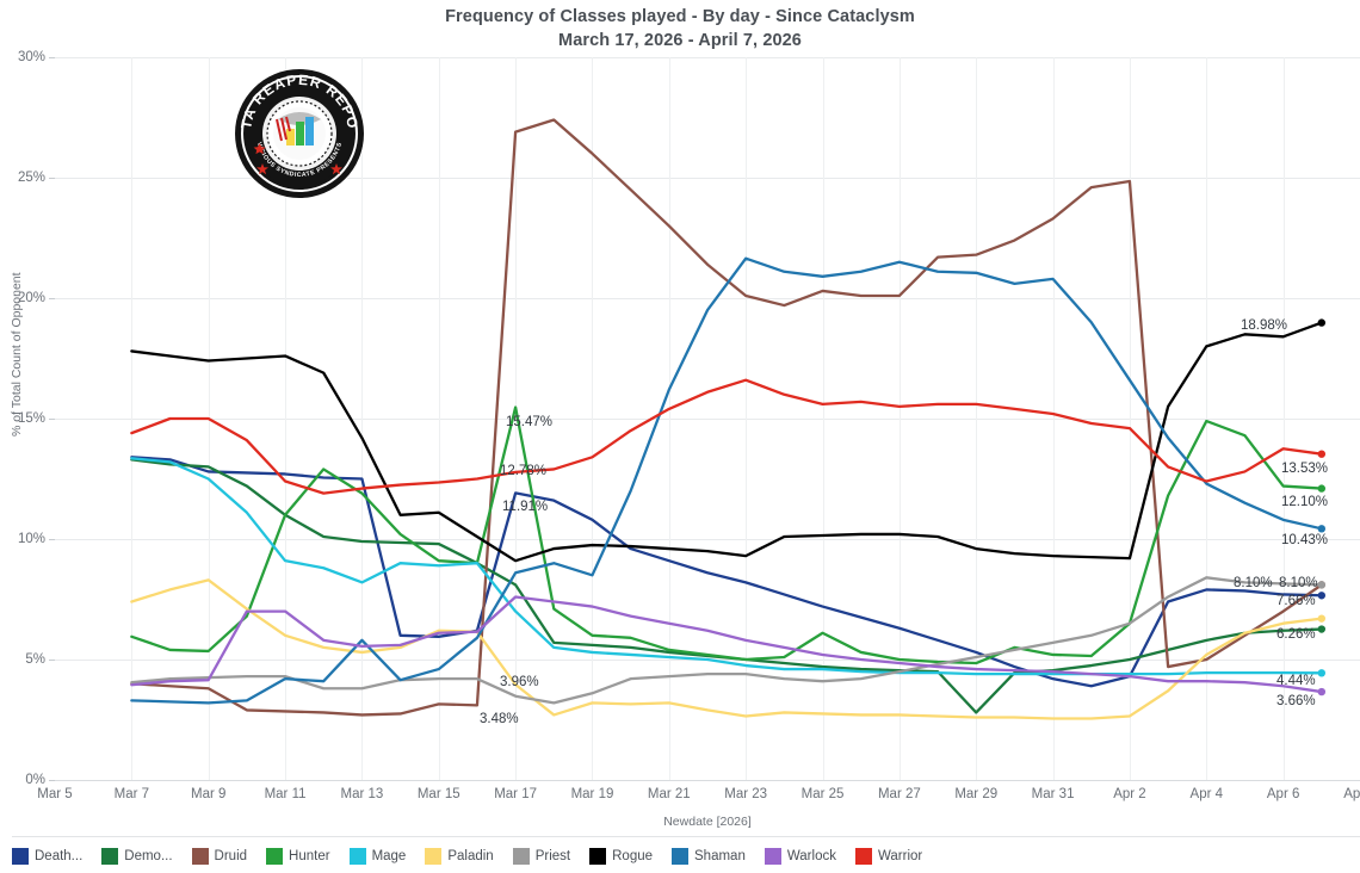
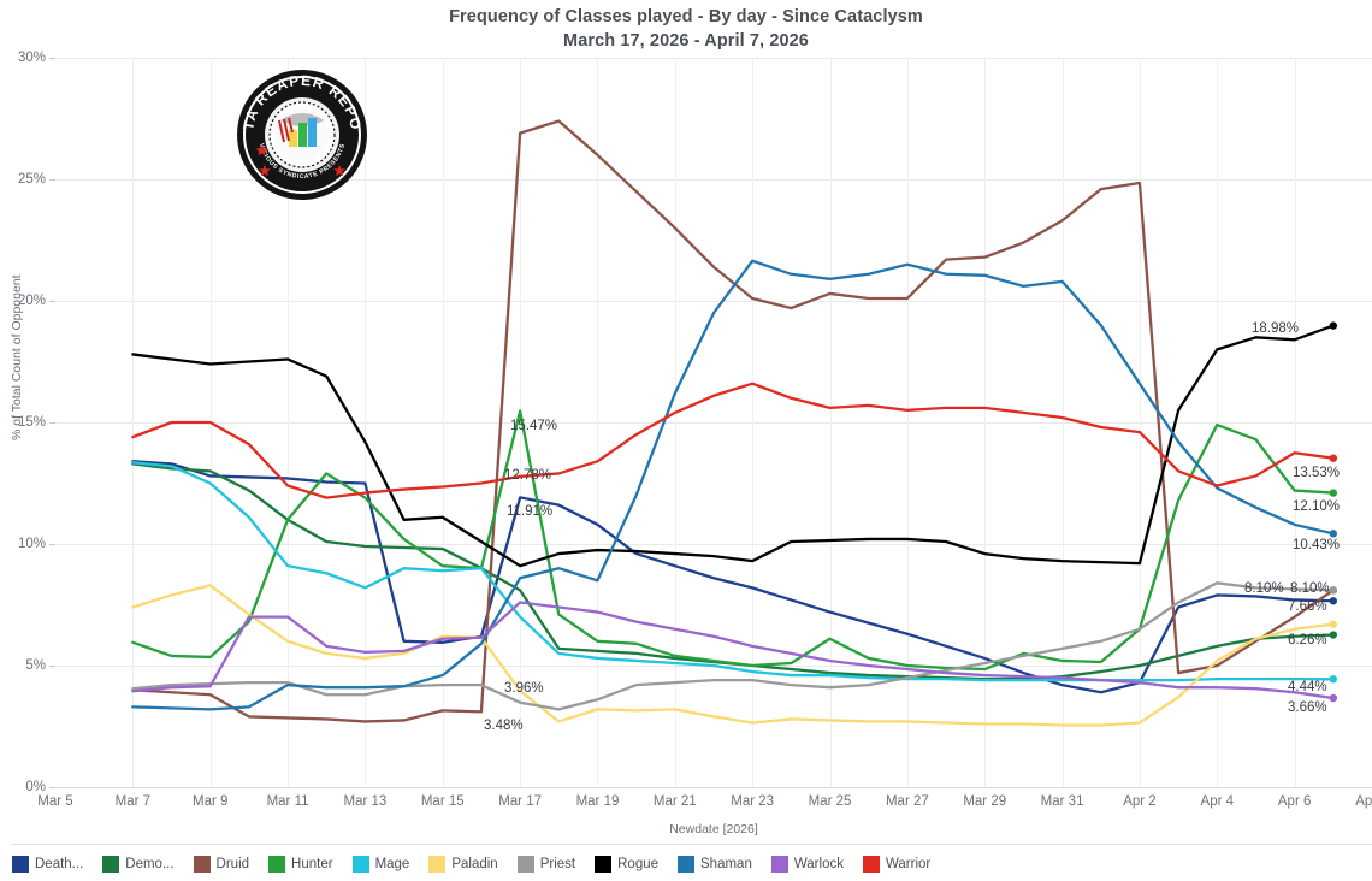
Shaman/Mar 13: 5.8% -> 4.1%
Demo.../Mar 29: 2.8% -> 4.5%
